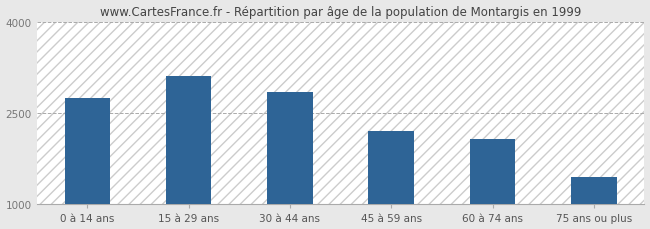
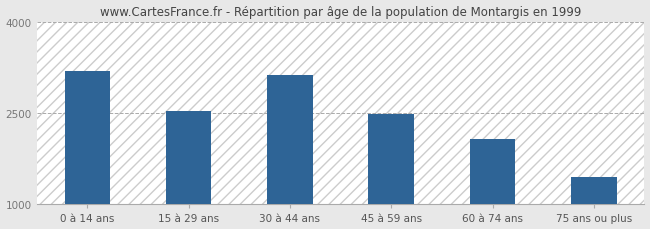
0 à 14 ans: 2750 -> 3180
15 à 29 ans: 3100 -> 2540
30 à 44 ans: 2850 -> 3120
45 à 59 ans: 2200 -> 2480
